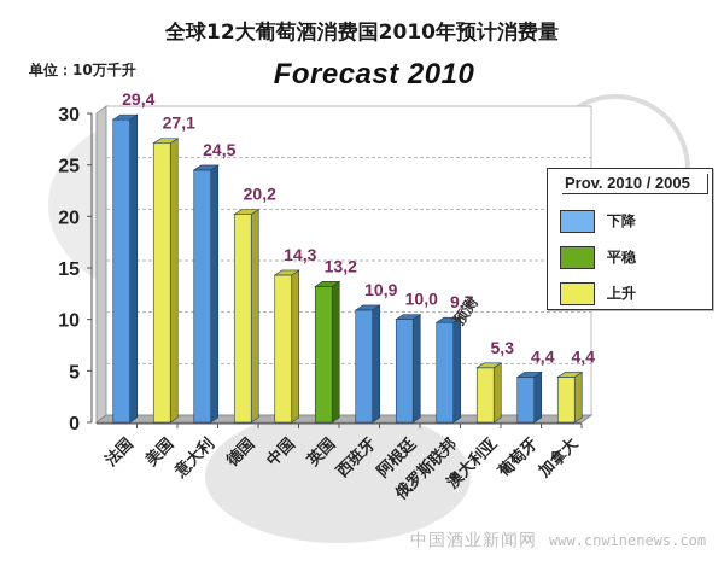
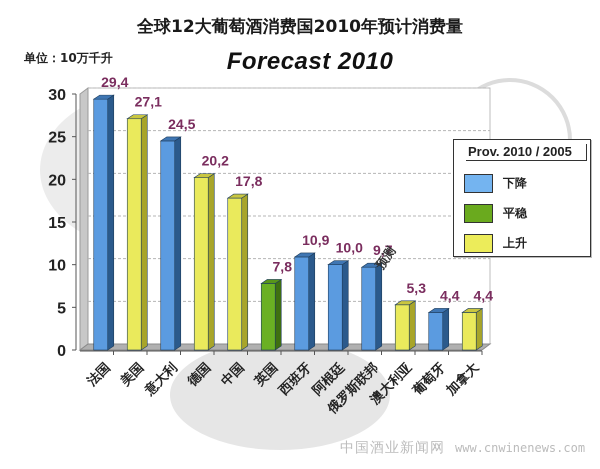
中国: 14,3 -> 17,8
英国: 13,2 -> 7,8
